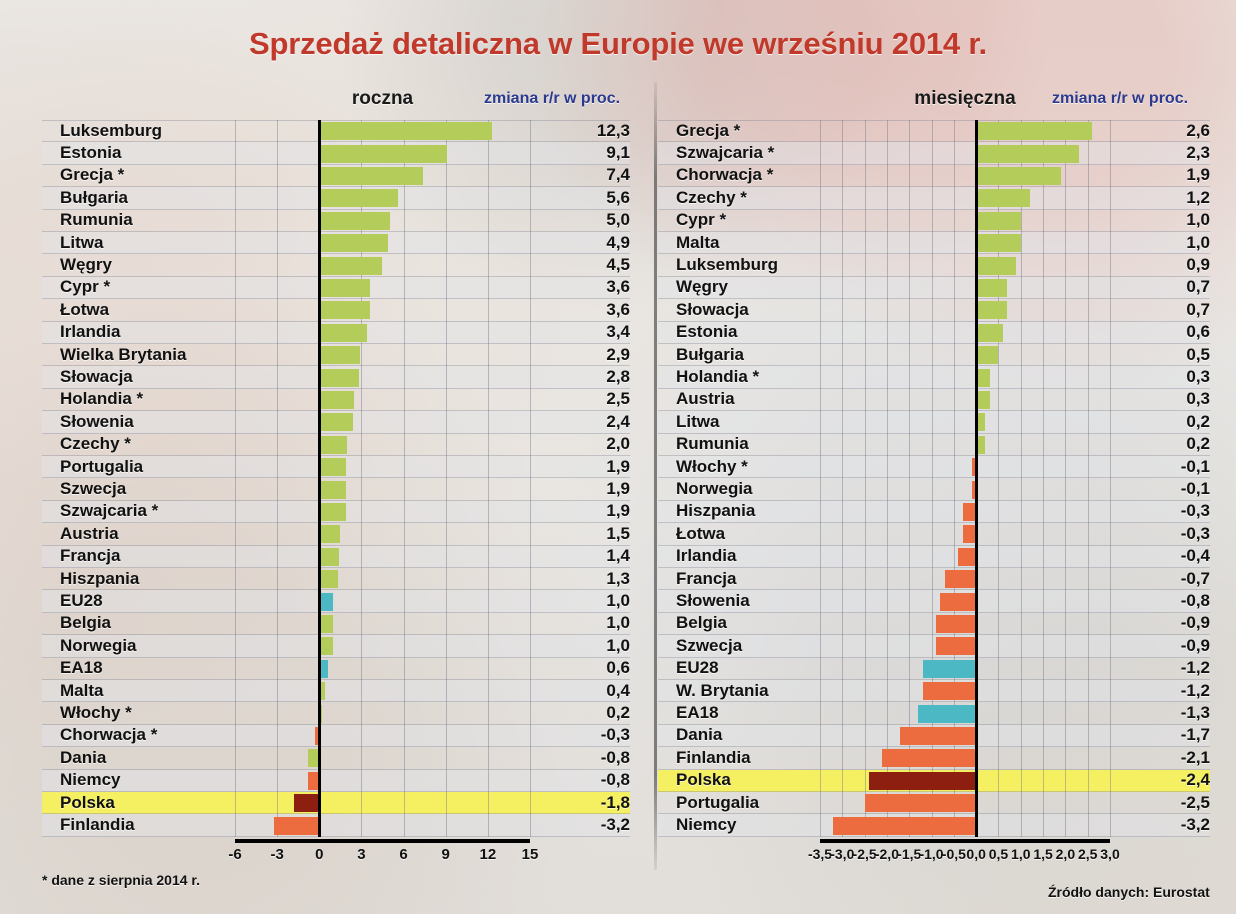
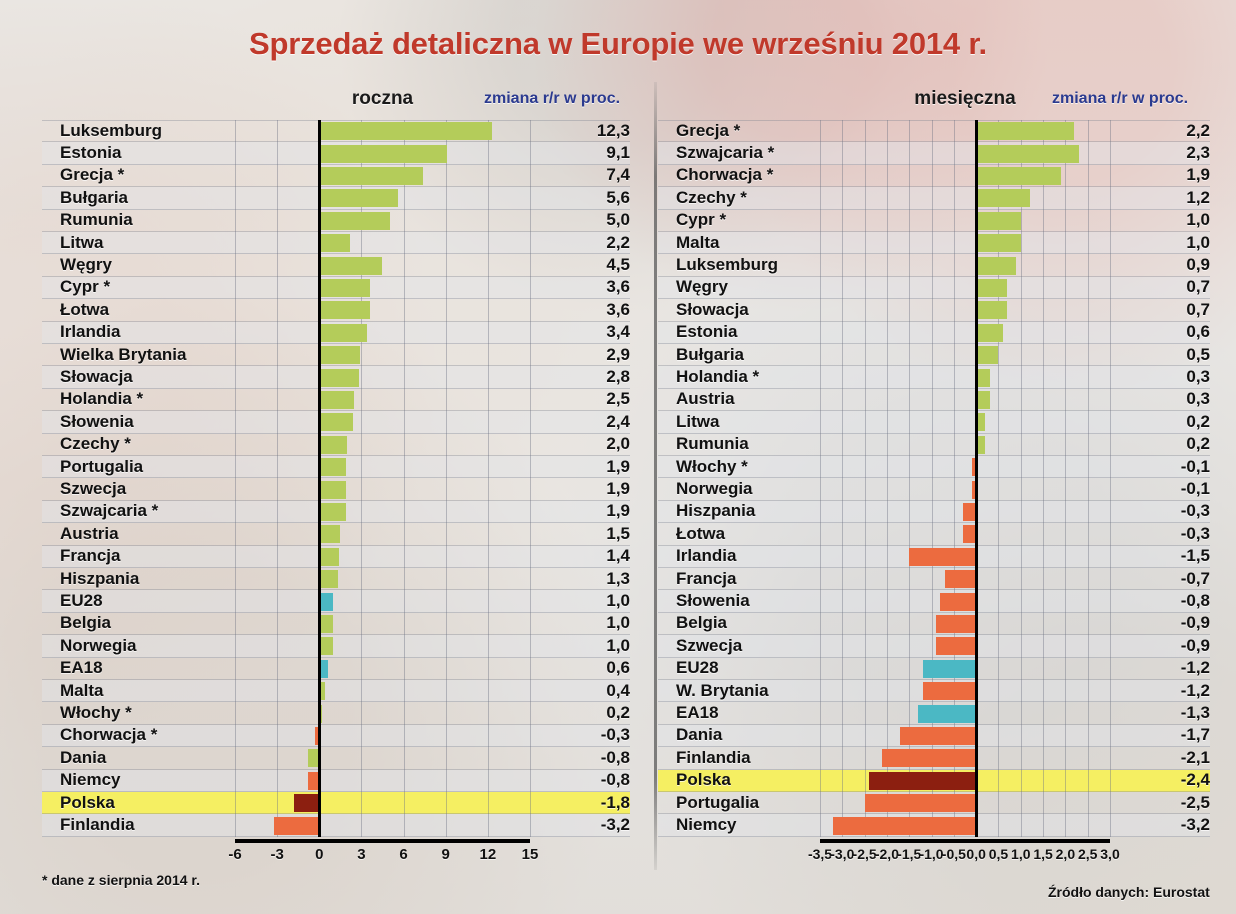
roczna/Litwa: 4,9 -> 2,2
miesięczna/Grecja *: 2,6 -> 2,2
miesięczna/Irlandia: -0,4 -> -1,5
